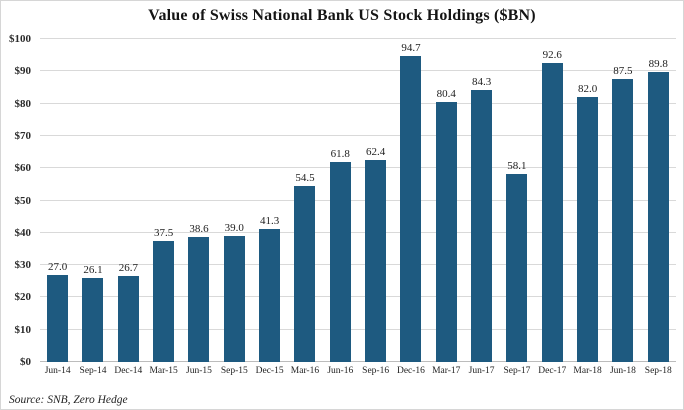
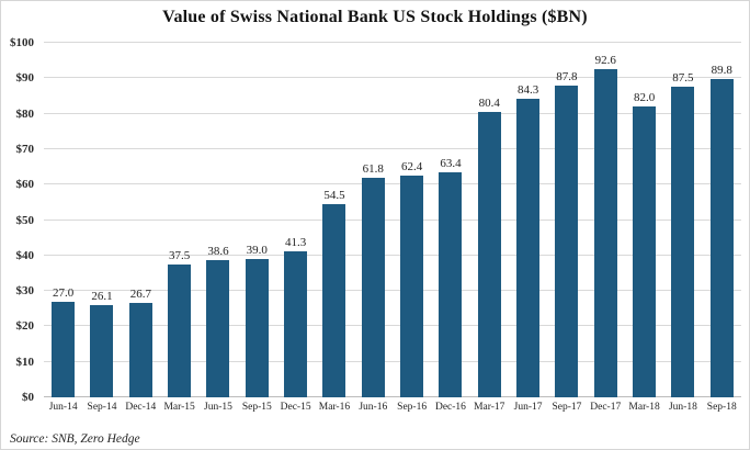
Dec-16: 94.7 -> 63.4
Sep-17: 58.1 -> 87.8
